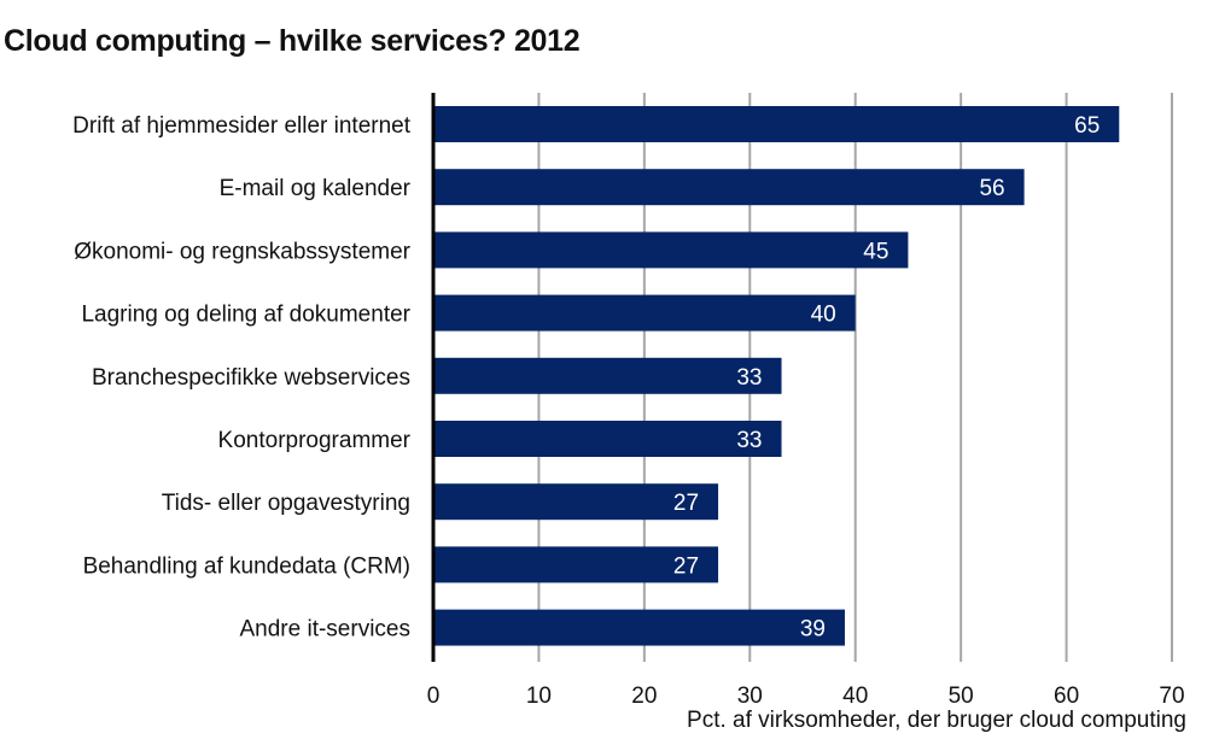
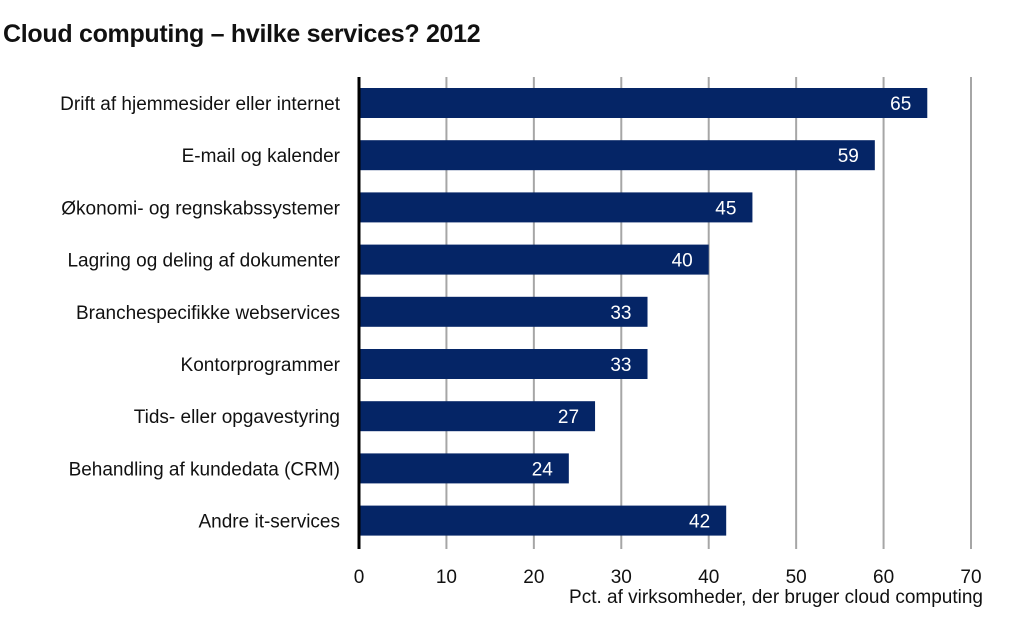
E-mail og kalender: 56 -> 59
Behandling af kundedata (CRM): 27 -> 24
Andre it-services: 39 -> 42
